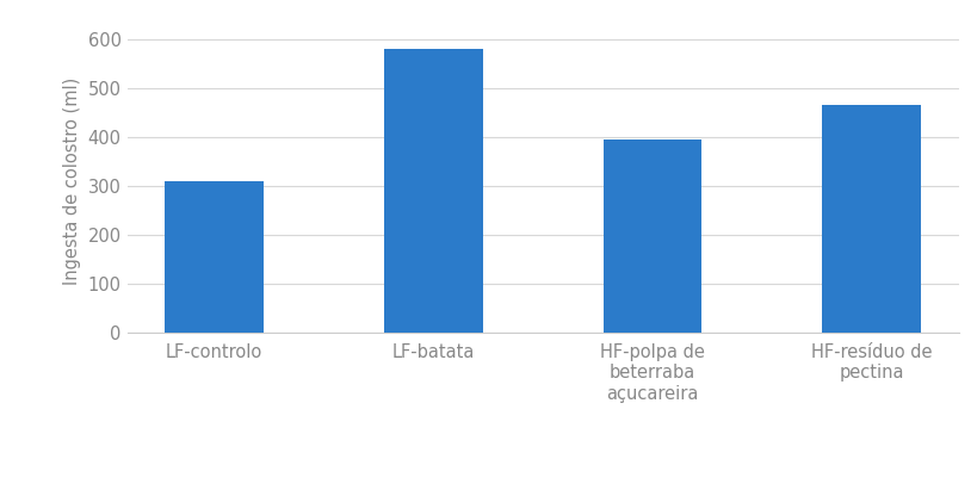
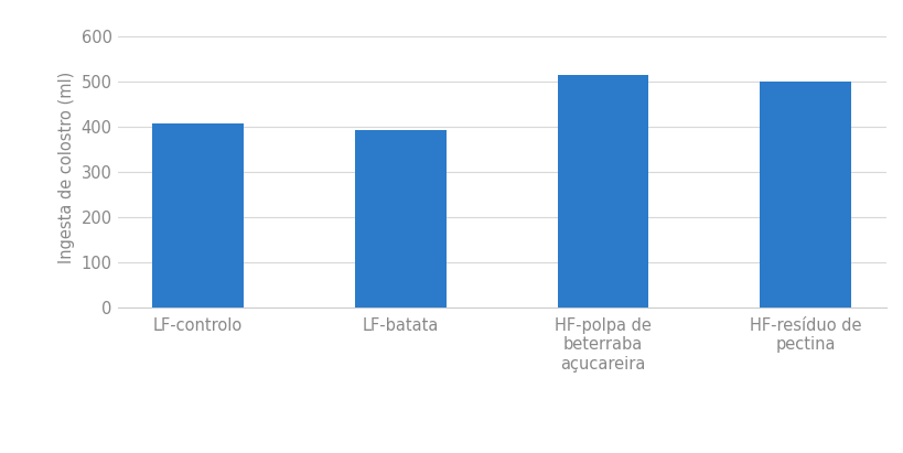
LF-controlo: 310 -> 408
LF-batata: 580 -> 393
HF-polpa de beterraba açucareira: 395 -> 515
HF-resíduo de pectina: 465 -> 500
